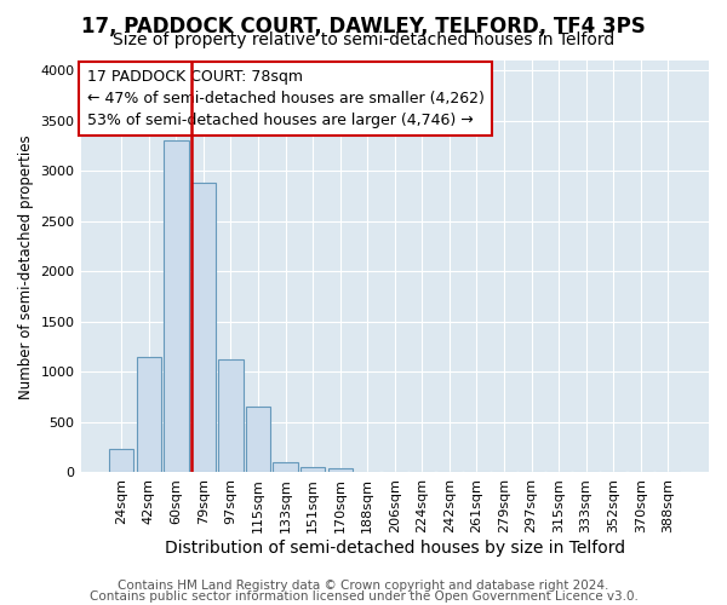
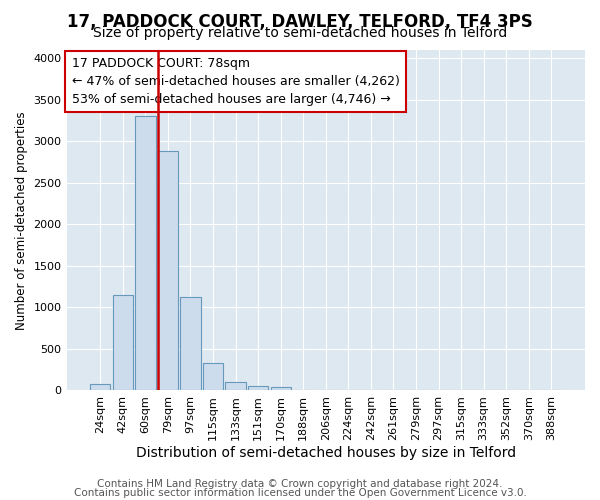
24sqm: 240 -> 80
115sqm: 660 -> 320
